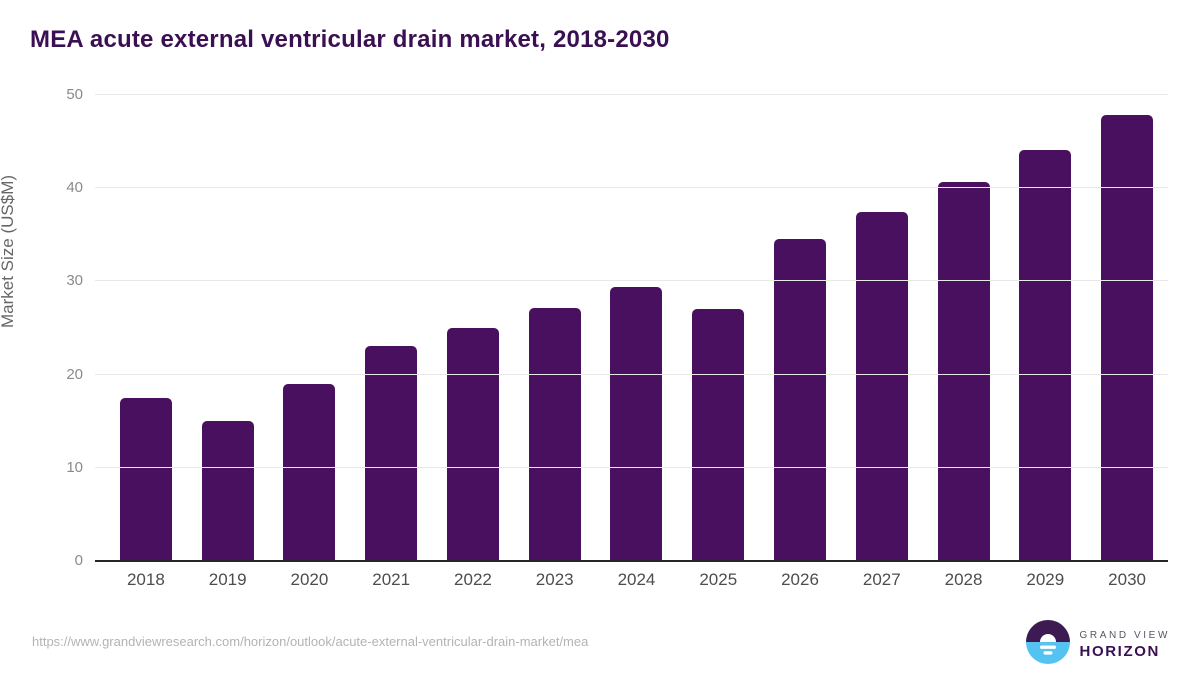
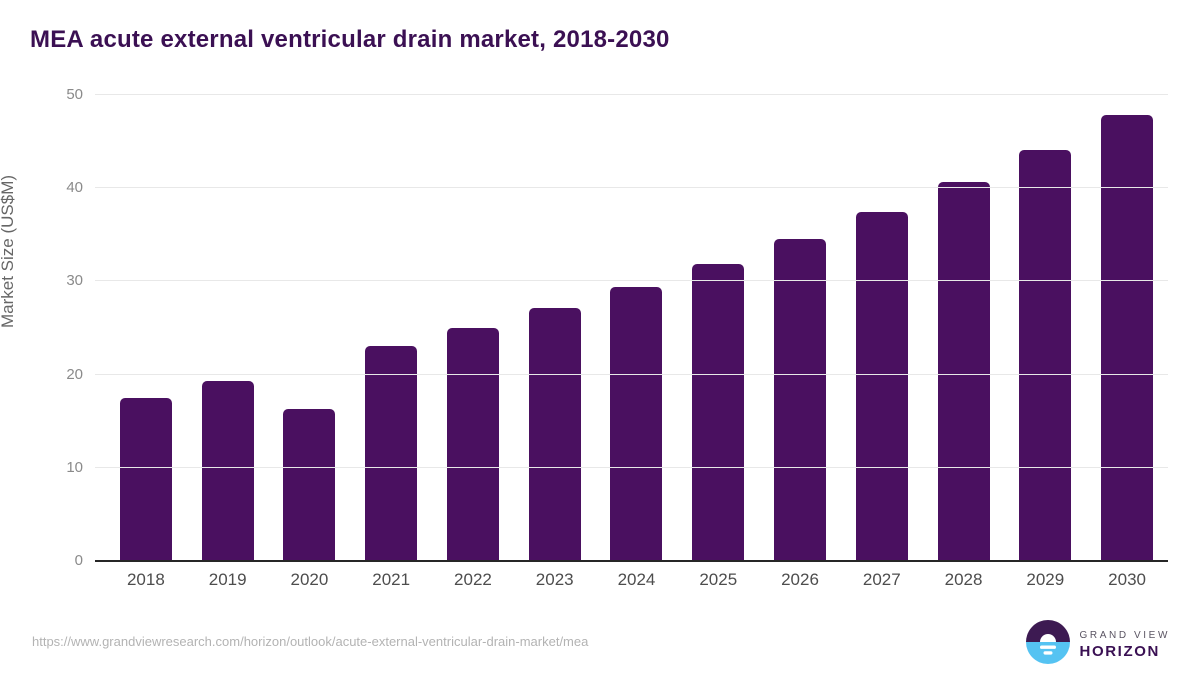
2019: 15 -> 19
2020: 19 -> 16
2025: 27 -> 32
